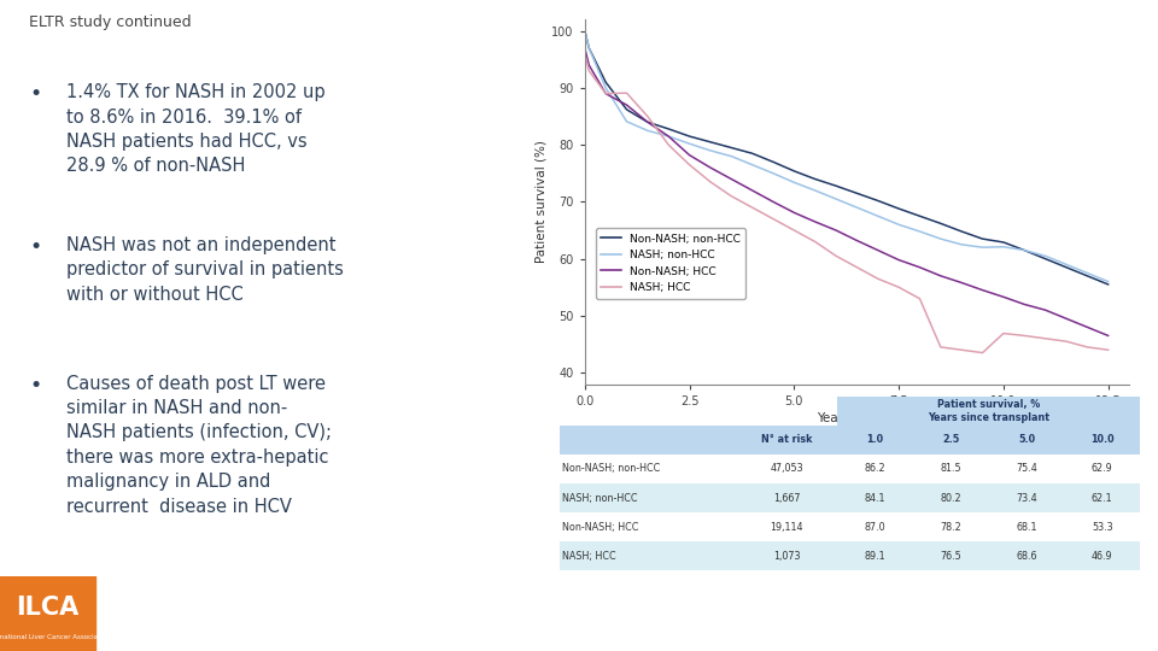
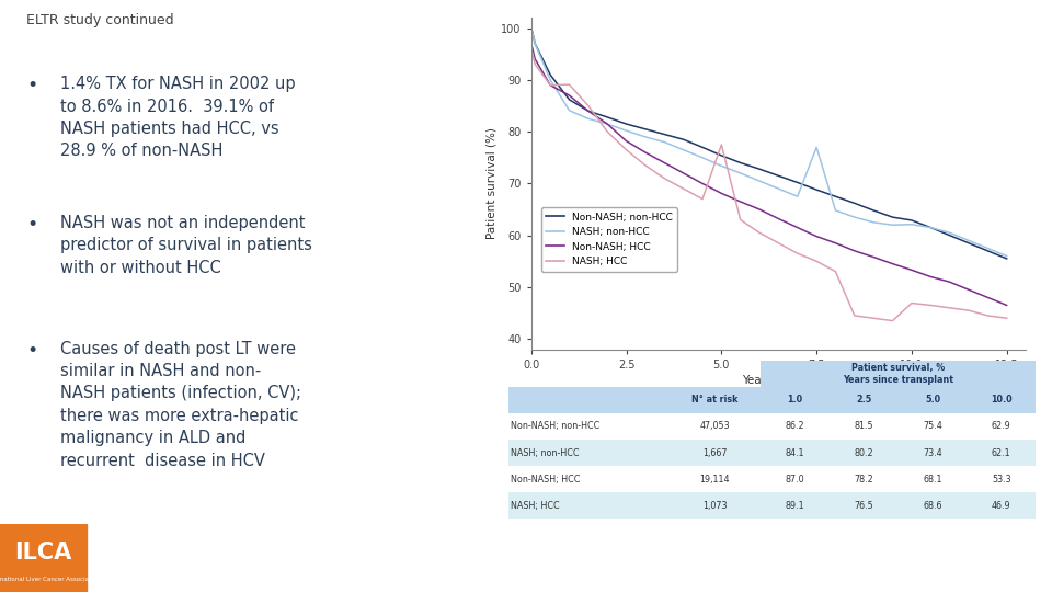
NASH; HCC/5.0: 65.0 -> 77.5
NASH; non-HCC/7.5: 66.0 -> 77.0
